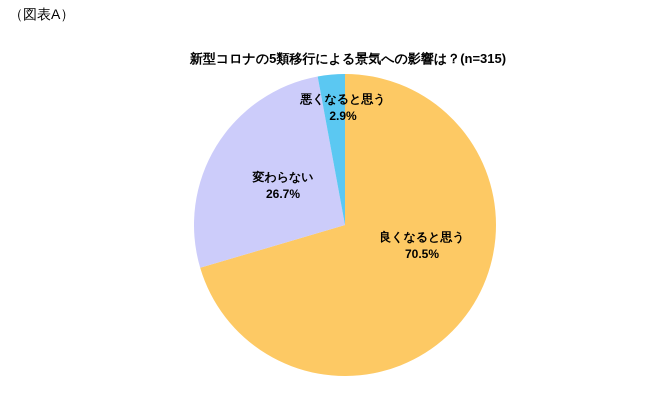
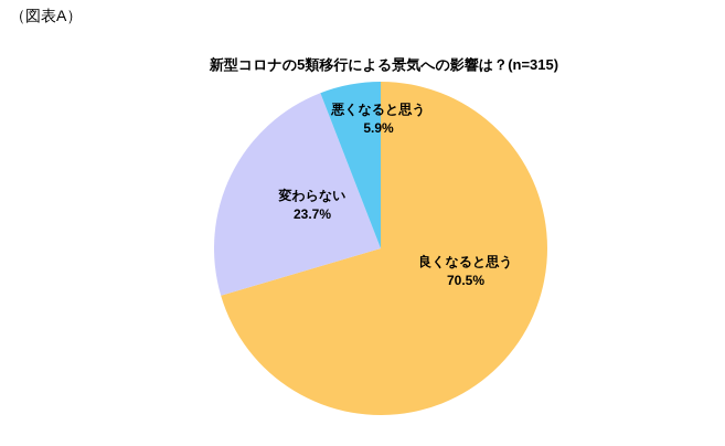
変わらない: 26.7% -> 23.7%
悪くなると思う: 2.9% -> 5.9%
